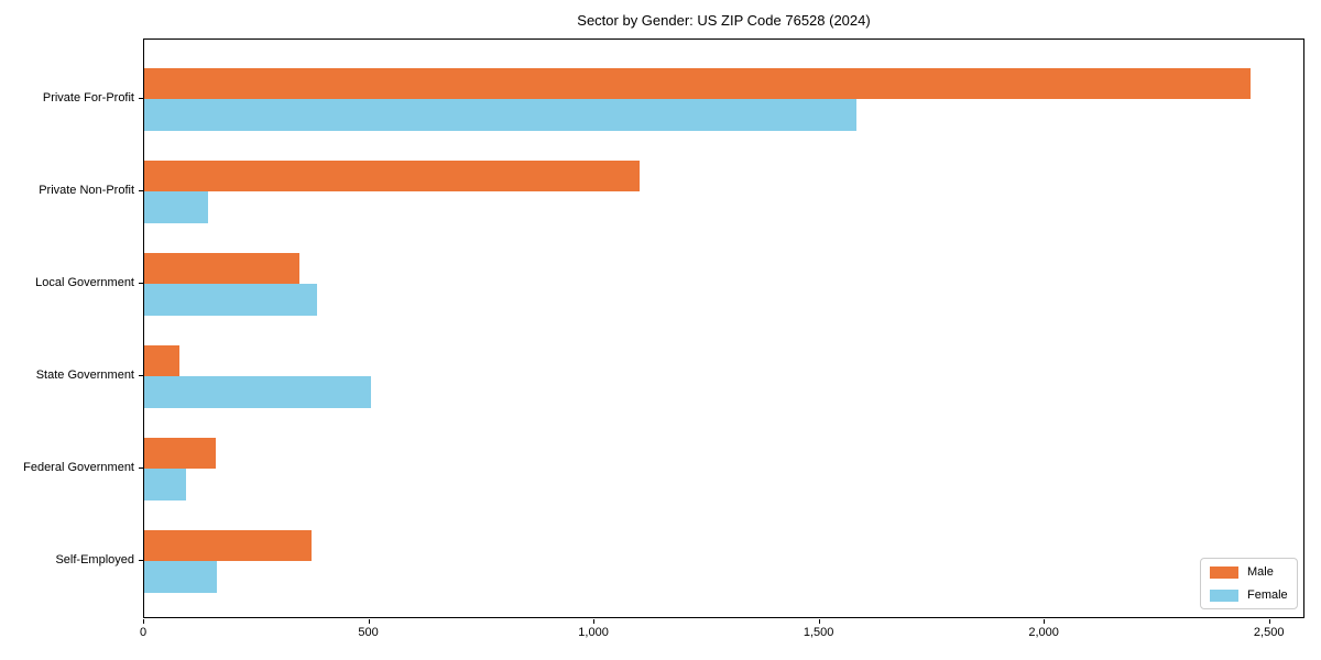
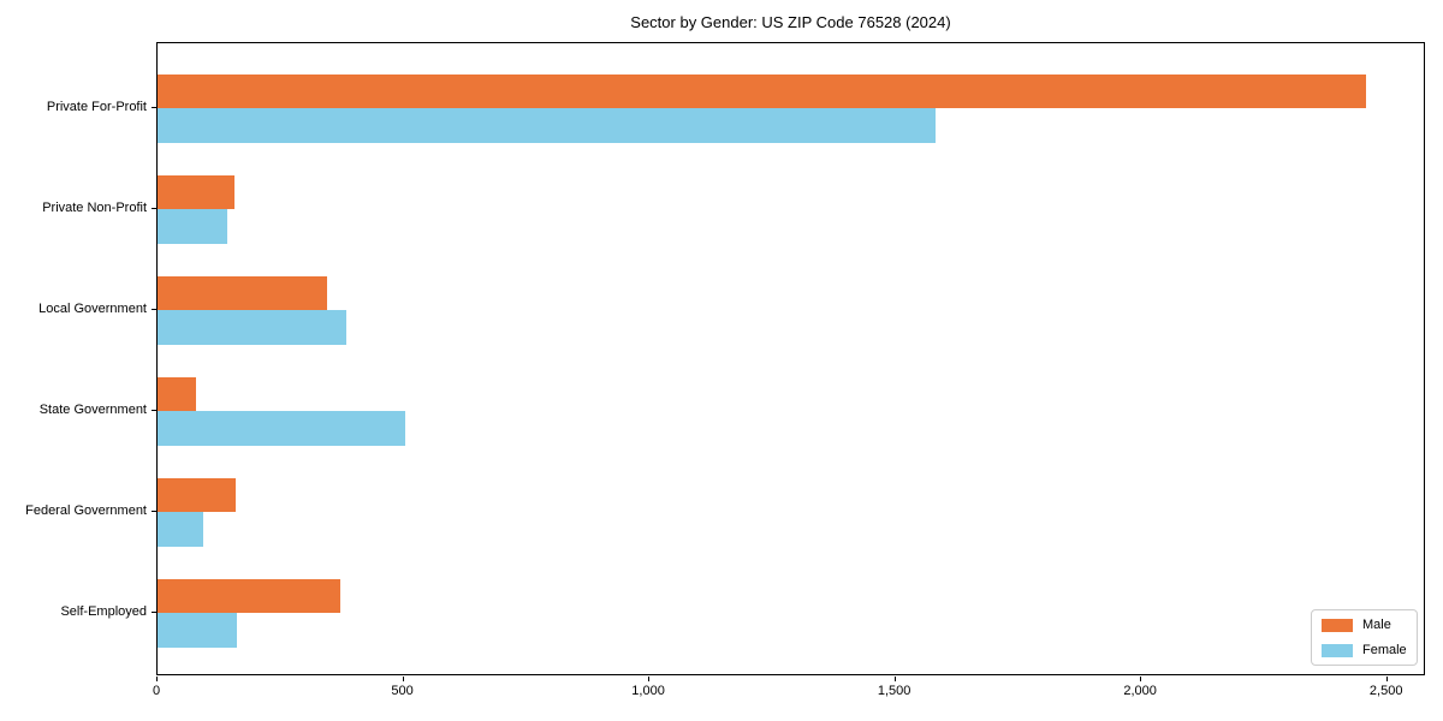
Male/Private Non-Profit: 1100 -> 160
